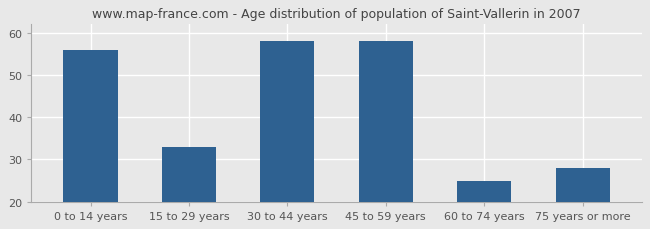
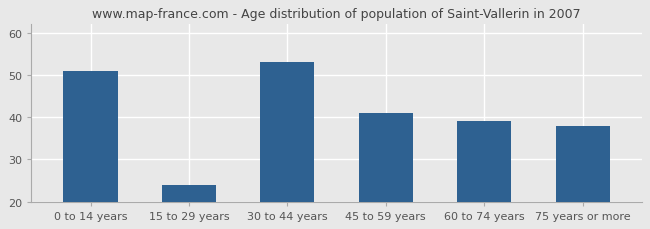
0 to 14 years: 56 -> 51
15 to 29 years: 33 -> 24
30 to 44 years: 58 -> 53
45 to 59 years: 58 -> 41
60 to 74 years: 25 -> 39
75 years or more: 28 -> 38
